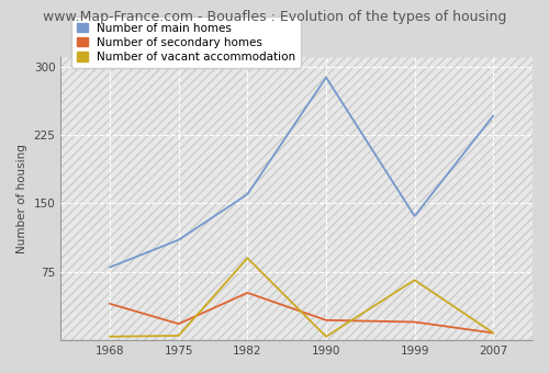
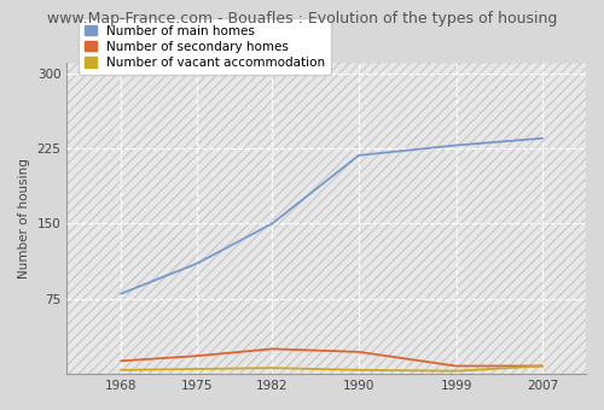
Number of secondary homes/1968: 40 -> 13
Number of main homes/1982: 160 -> 150
Number of secondary homes/1982: 52 -> 25
Number of vacant accommodation/1982: 90 -> 6
Number of main homes/1990: 288 -> 218
Number of main homes/1999: 136 -> 228
Number of secondary homes/1999: 20 -> 8
Number of vacant accommodation/1999: 66 -> 3
Number of main homes/2007: 246 -> 235
